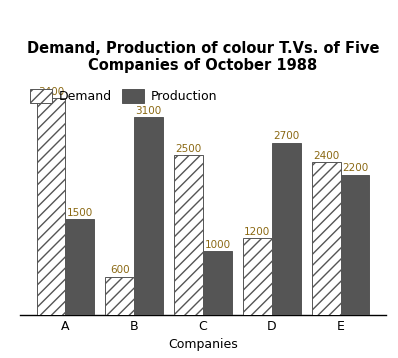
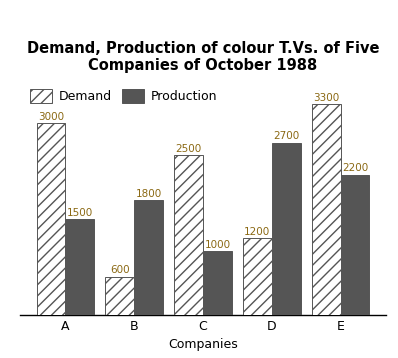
Demand/A: 3400 -> 3000
Production/B: 3100 -> 1800
Demand/E: 2400 -> 3300
